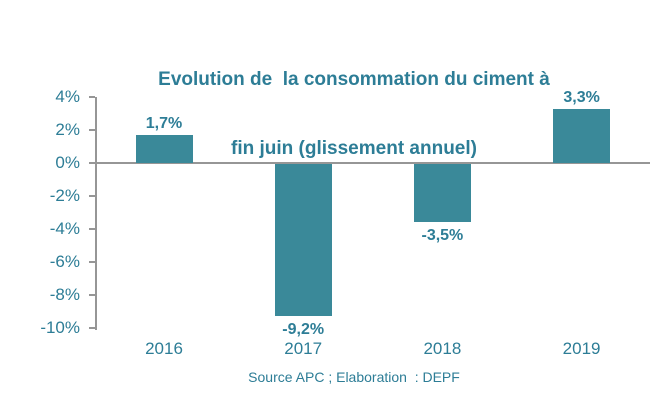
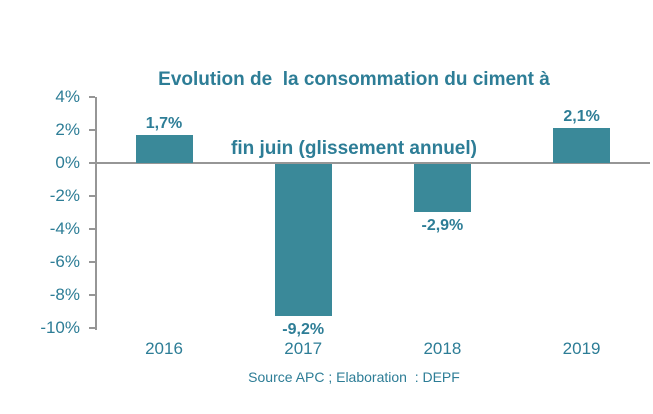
2018: -3,5% -> -2,9%
2019: 3,3% -> 2,1%
